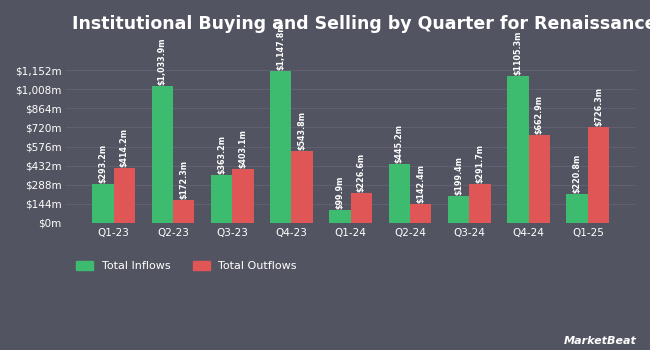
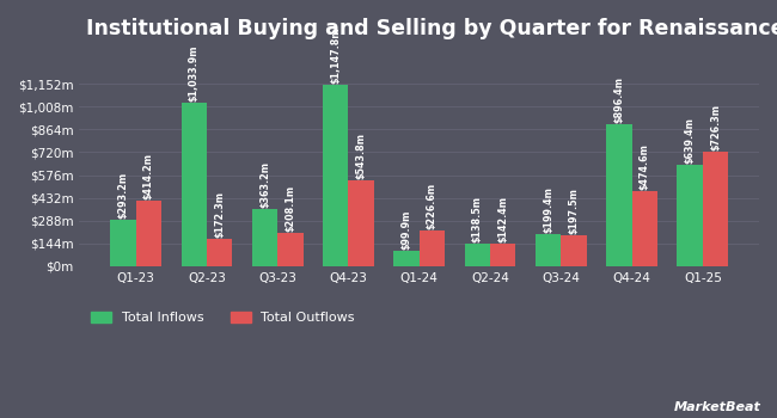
Total Outflows/Q3-23: $403.1m -> $208.1m
Total Inflows/Q2-24: $445.2m -> $138.5m
Total Outflows/Q3-24: $291.7m -> $197.5m
Total Inflows/Q4-24: $1105.3m -> $896.4m
Total Outflows/Q4-24: $662.9m -> $474.6m
Total Inflows/Q1-25: $220.8m -> $639.4m
